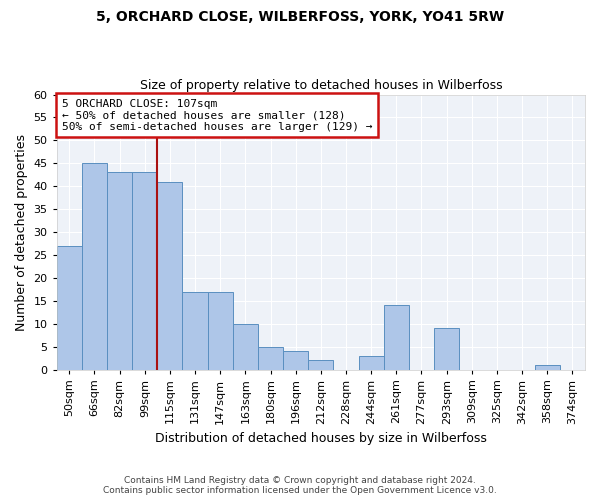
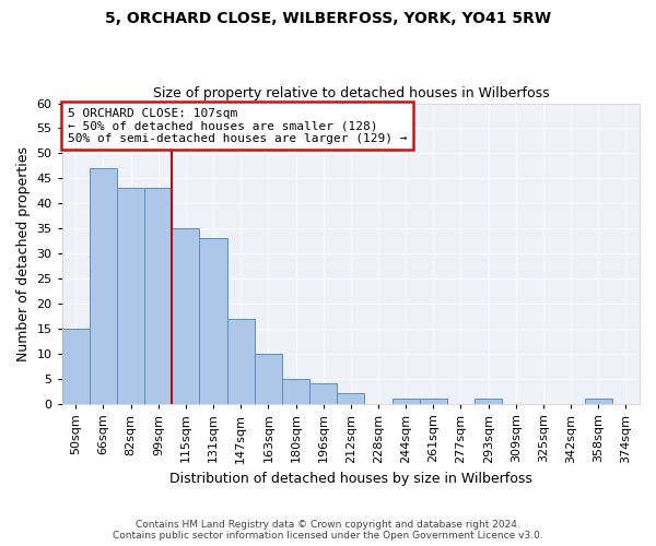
50sqm: 27 -> 15
66sqm: 45 -> 47
115sqm: 41 -> 35
131sqm: 17 -> 33
244sqm: 3 -> 1
261sqm: 14 -> 1
293sqm: 9 -> 1
